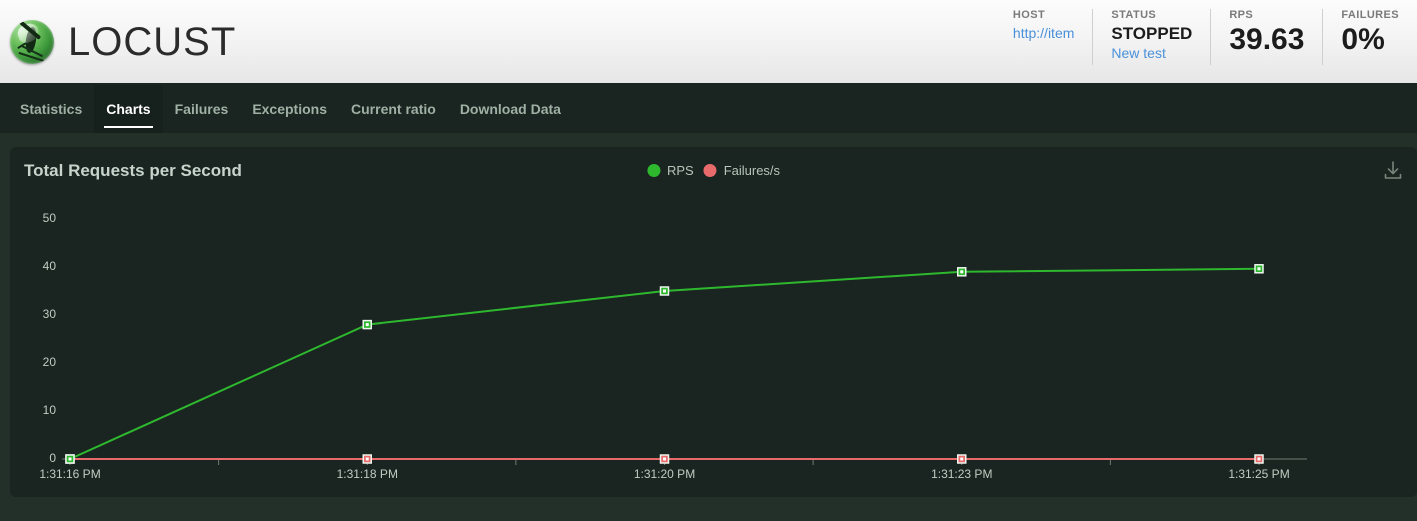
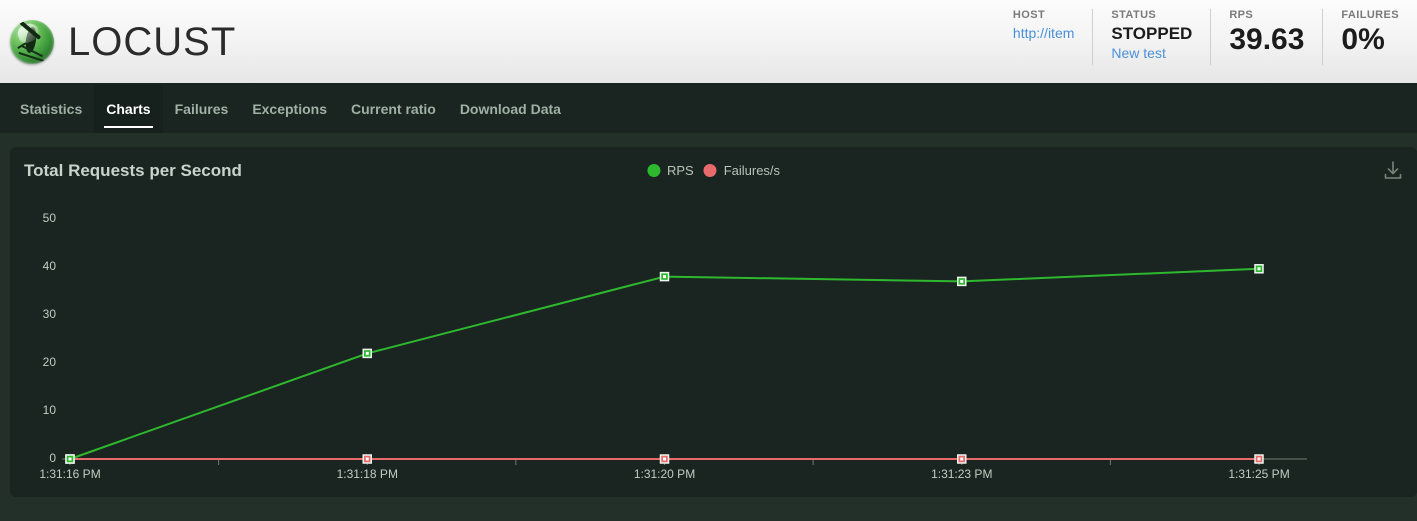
RPS/1:31:18 PM: 28 -> 22
RPS/1:31:20 PM: 35 -> 38
RPS/1:31:23 PM: 39 -> 37
